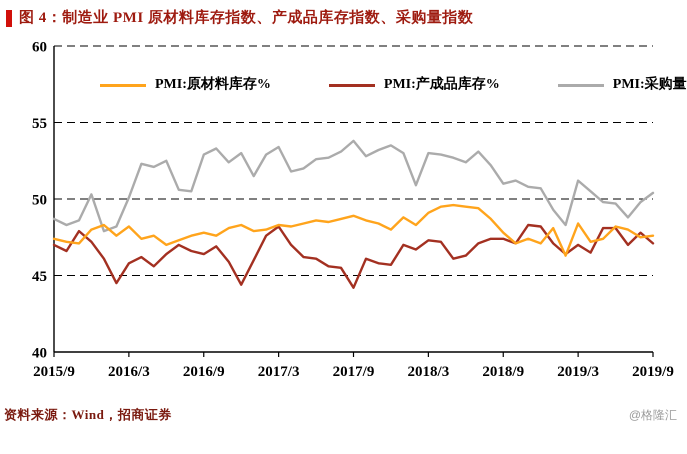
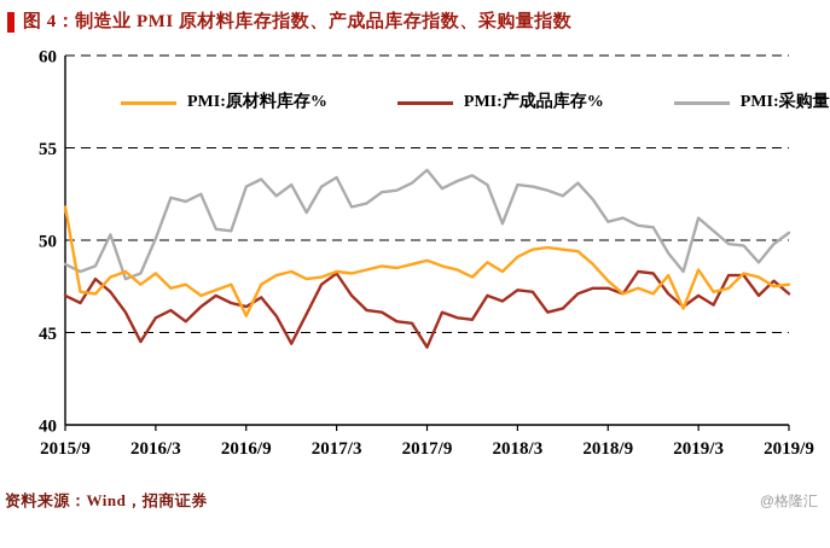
PMI:原材料库存%/2015/9: 47.4 -> 51.8
PMI:原材料库存%/2016/9: 47.8 -> 45.9
